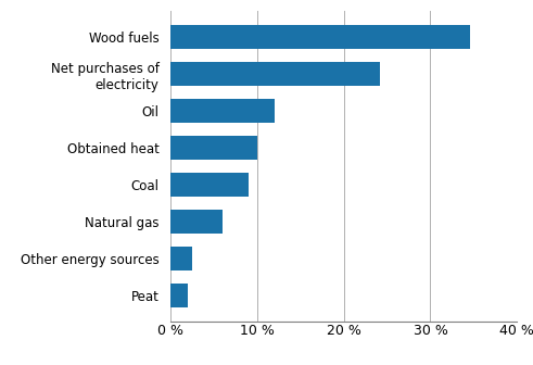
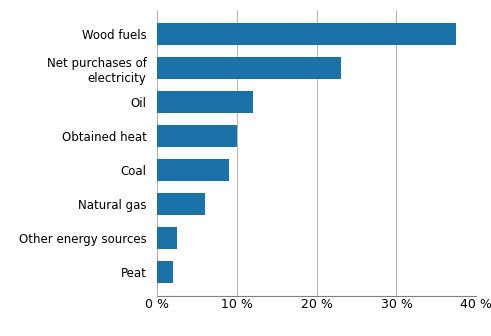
Wood fuels: 34.6 % -> 37.5 %
Net purchases of electricity: 24.2 % -> 23.0 %
